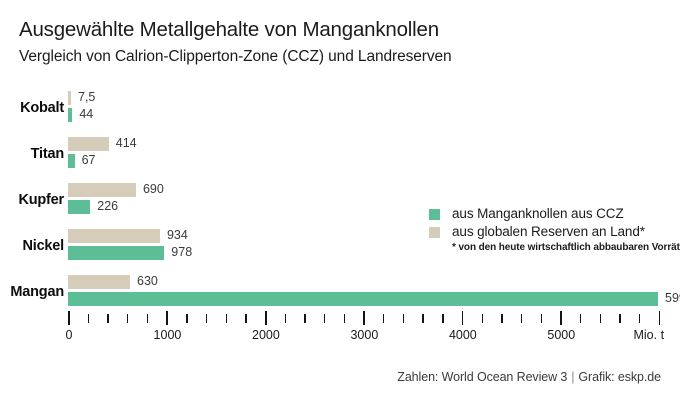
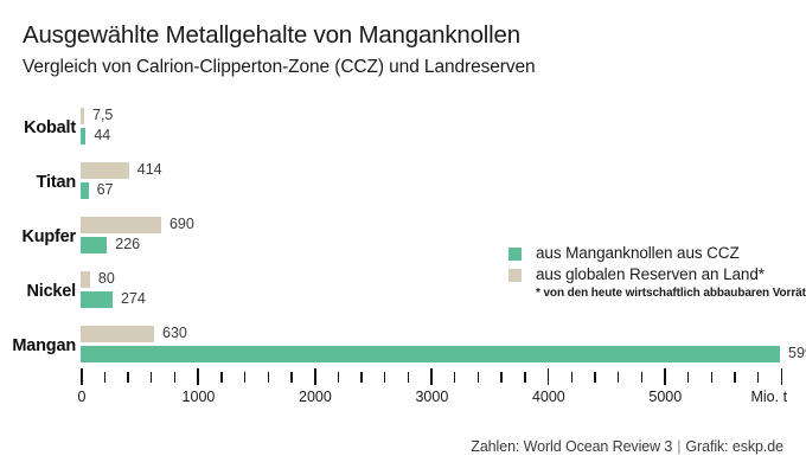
aus globalen Reserven an Land*/Nickel: 934 -> 80
aus Manganknollen aus CCZ/Nickel: 978 -> 274
